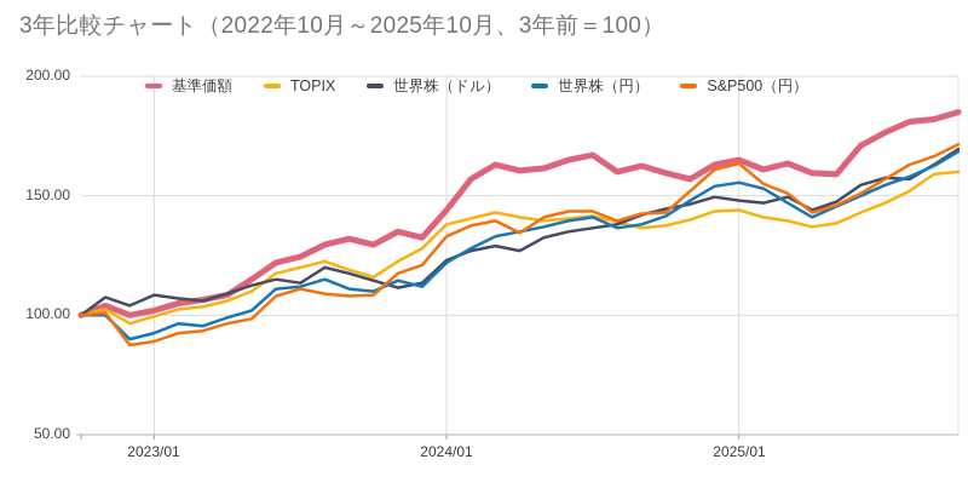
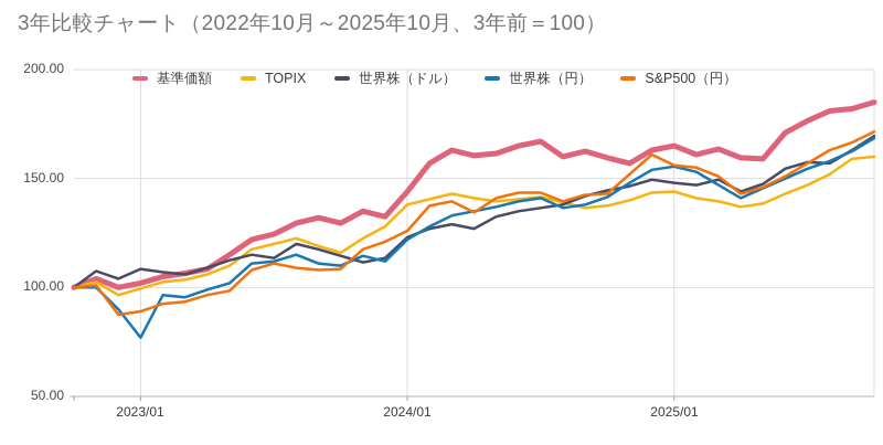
世界株（円）/2023/01: 92 -> 77
S&P500（円）/2024/01: 133 -> 126
S&P500（円）/2025/01: 164 -> 156
